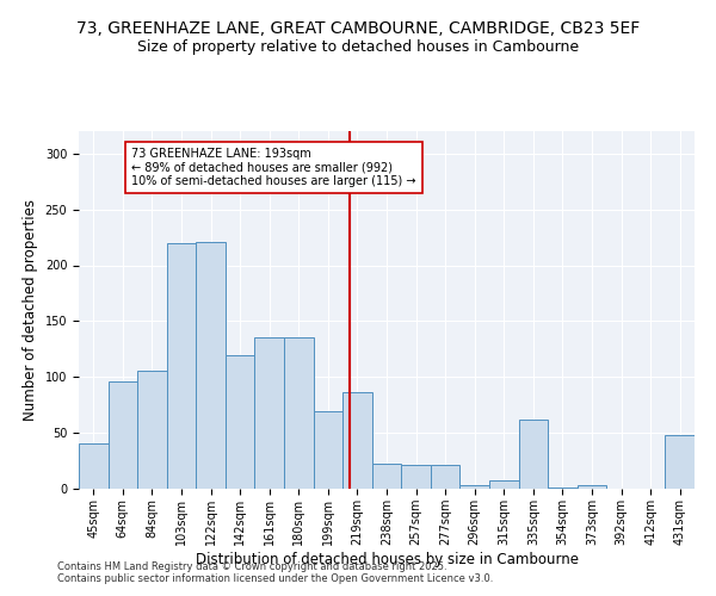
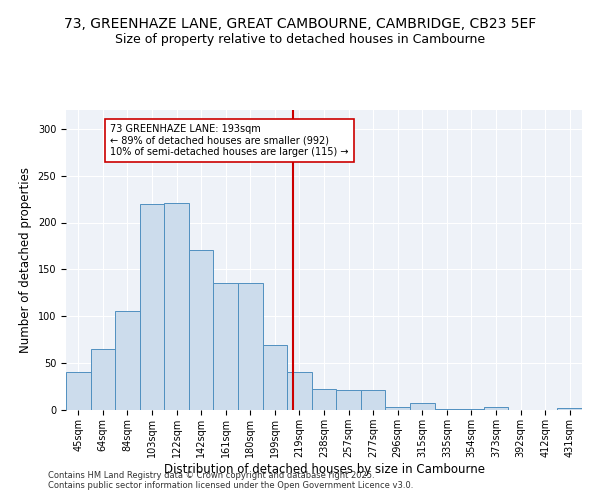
64sqm: 96 -> 65
142sqm: 120 -> 171
219sqm: 86 -> 41
335sqm: 62 -> 1
431sqm: 48 -> 2
